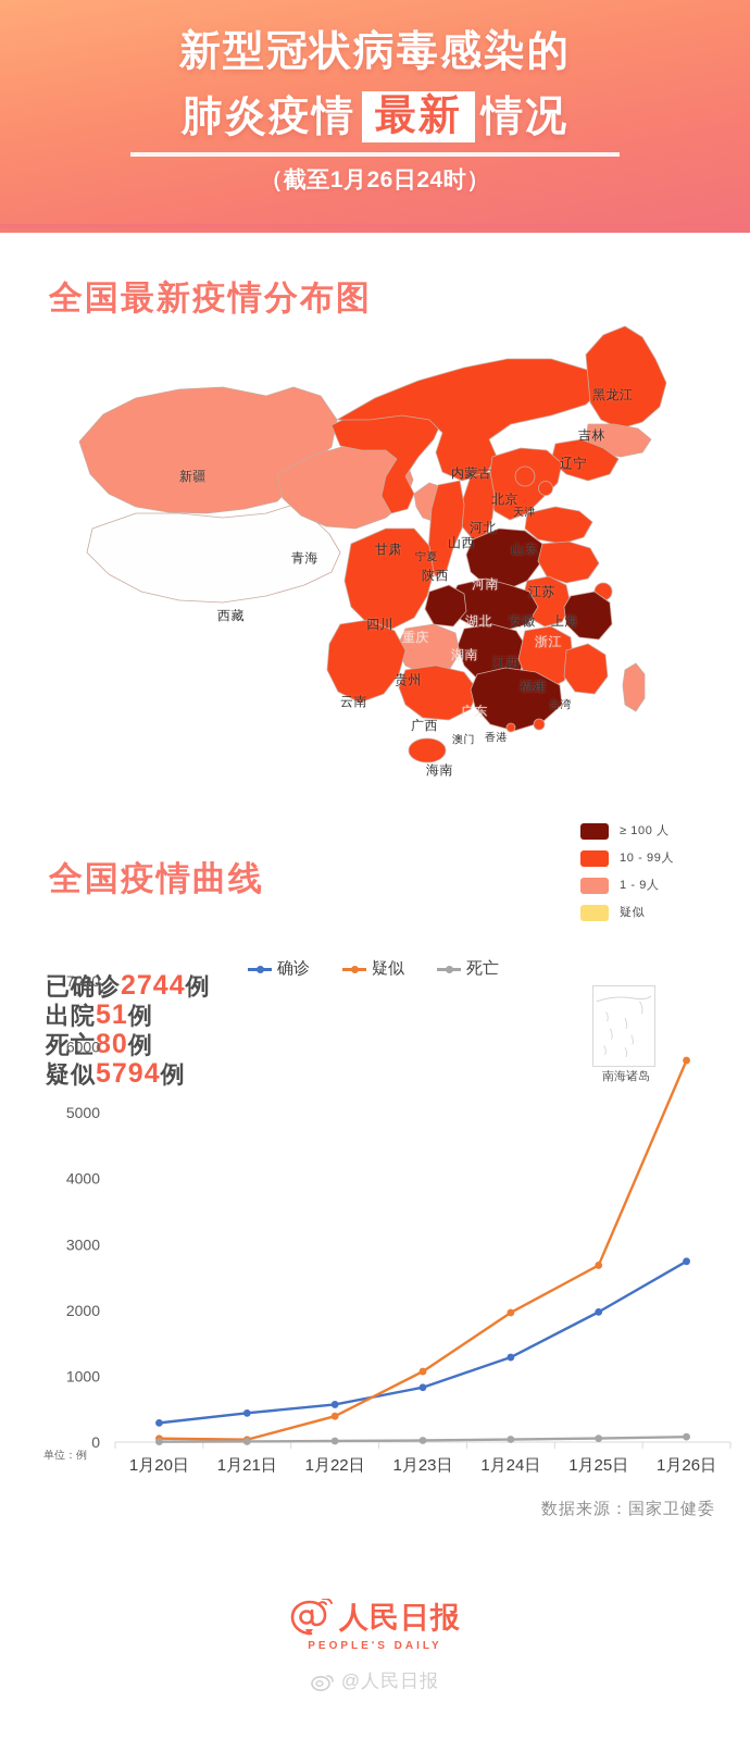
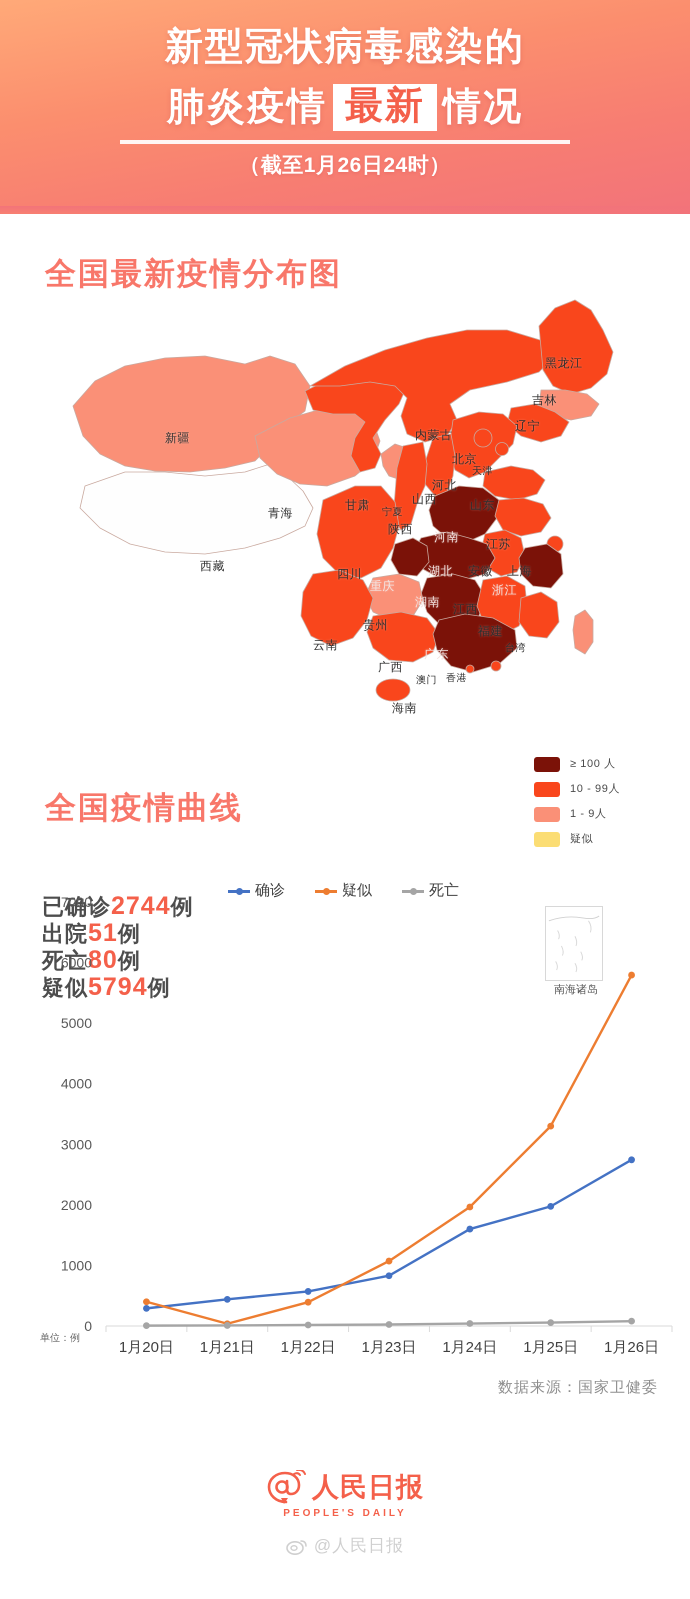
疑似/1月20日: 100 -> 400
确诊/1月24日: 1300 -> 1600
疑似/1月25日: 2700 -> 3300
